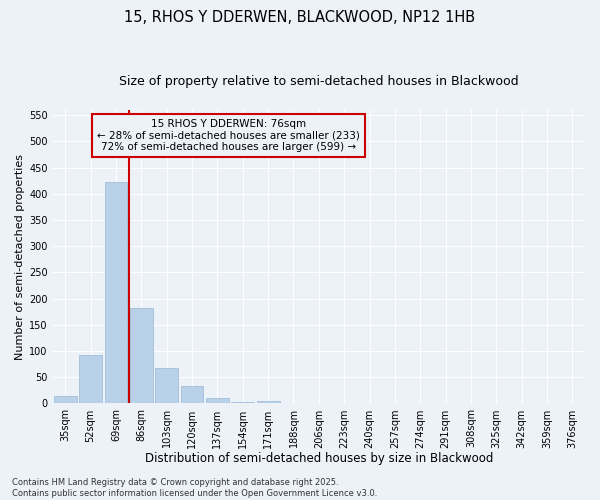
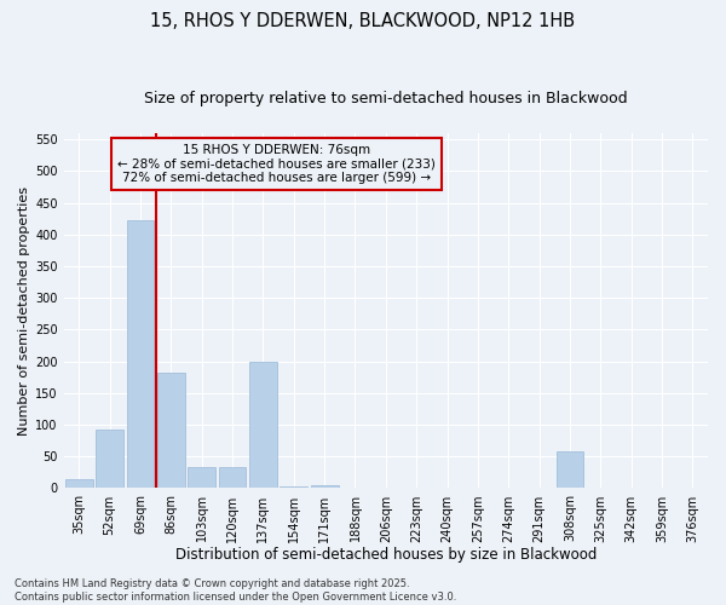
103sqm: 68 -> 34
137sqm: 11 -> 200
308sqm: 1 -> 58
